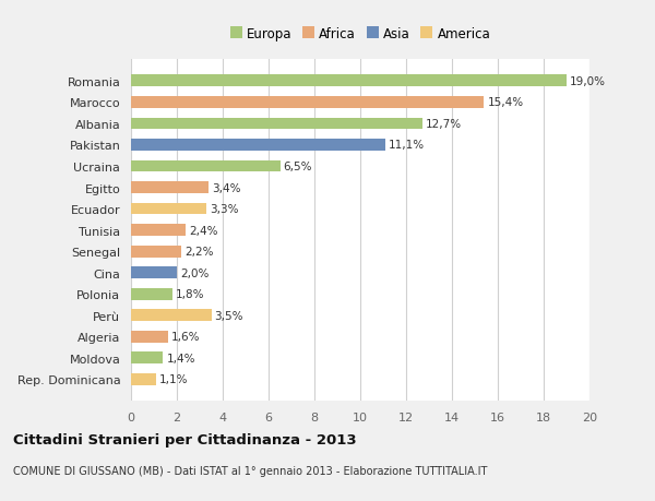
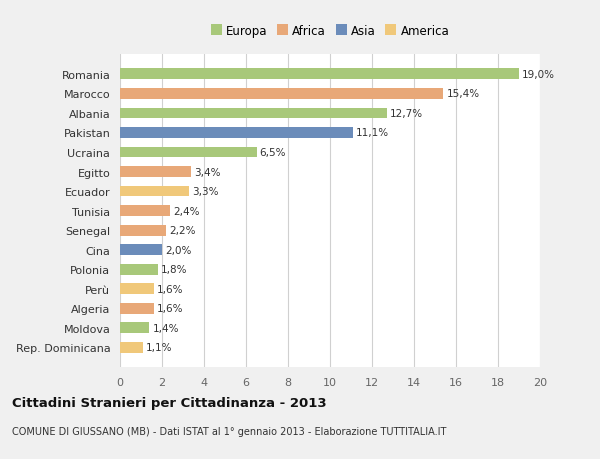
Perù: 3,5% -> 1,6%
